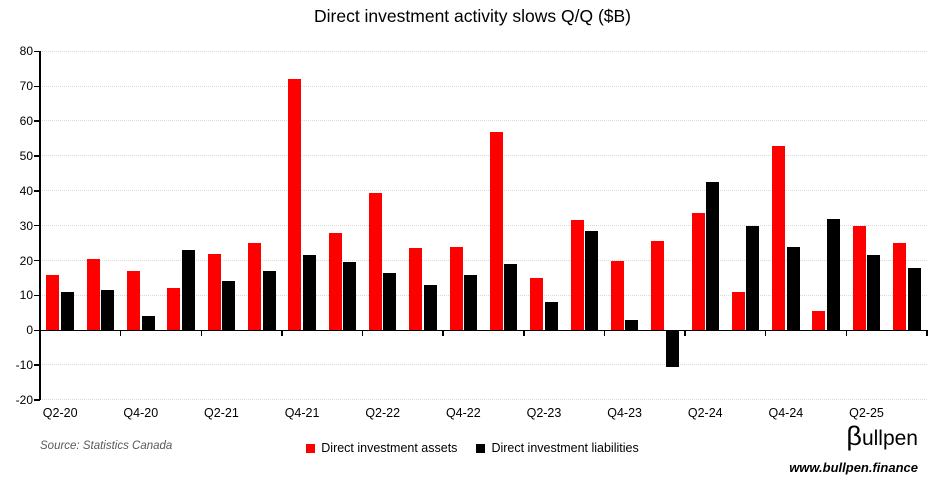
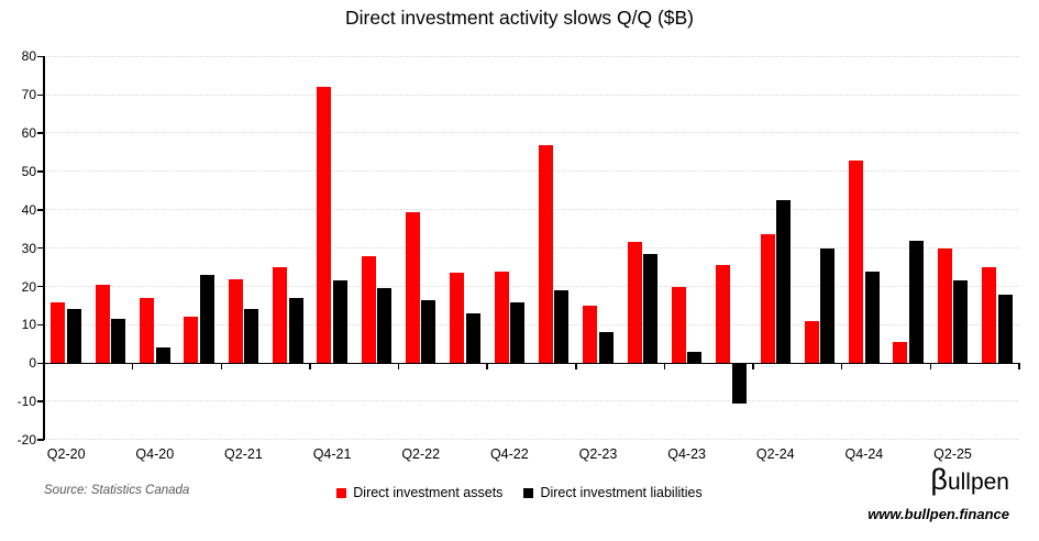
Direct investment liabilities/Q2-20: 11 -> 14
